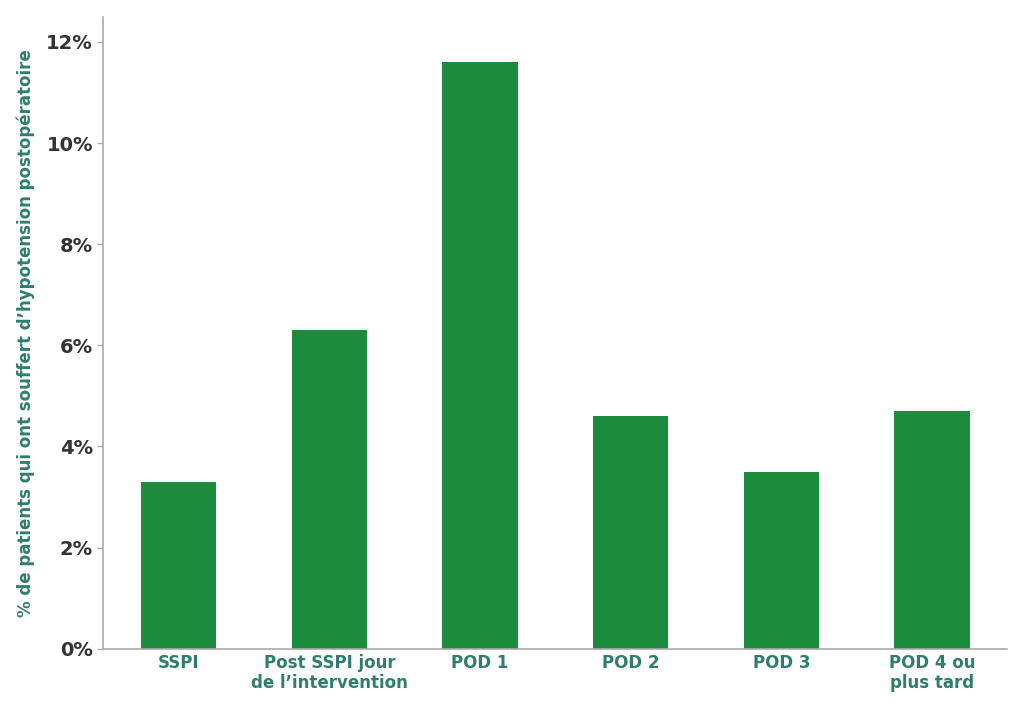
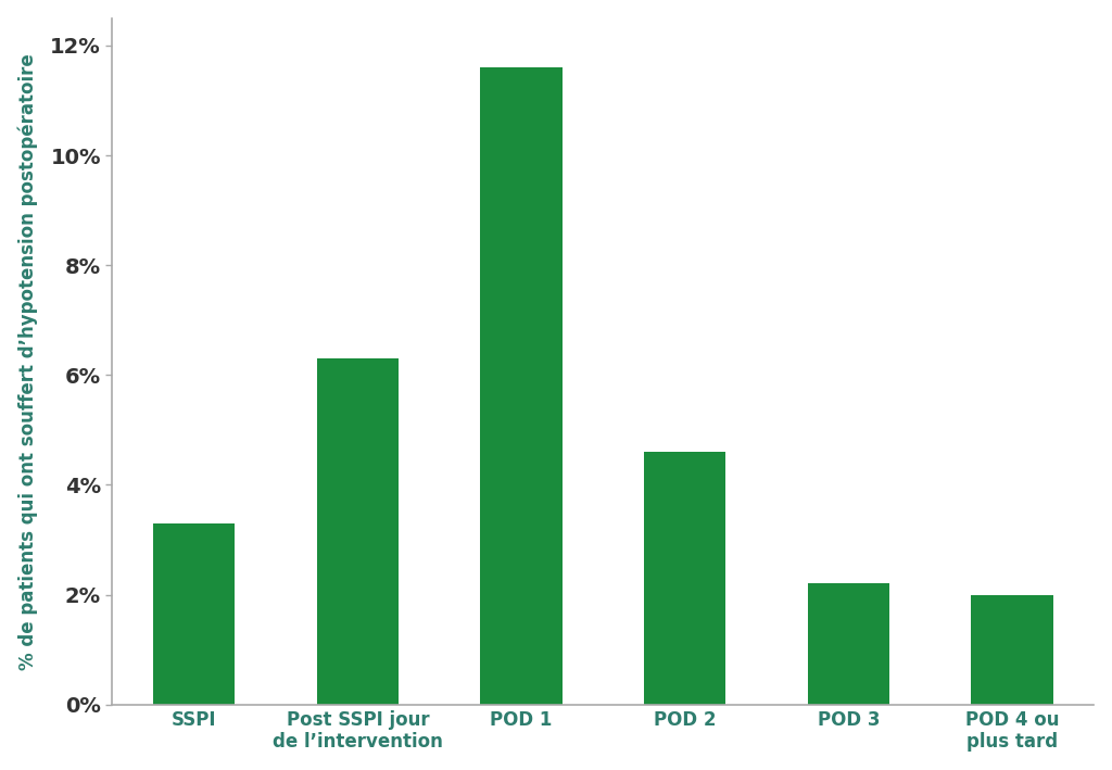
POD 3: 3.5% -> 2.2%
POD 4 ou plus tard: 4.7% -> 2.0%
